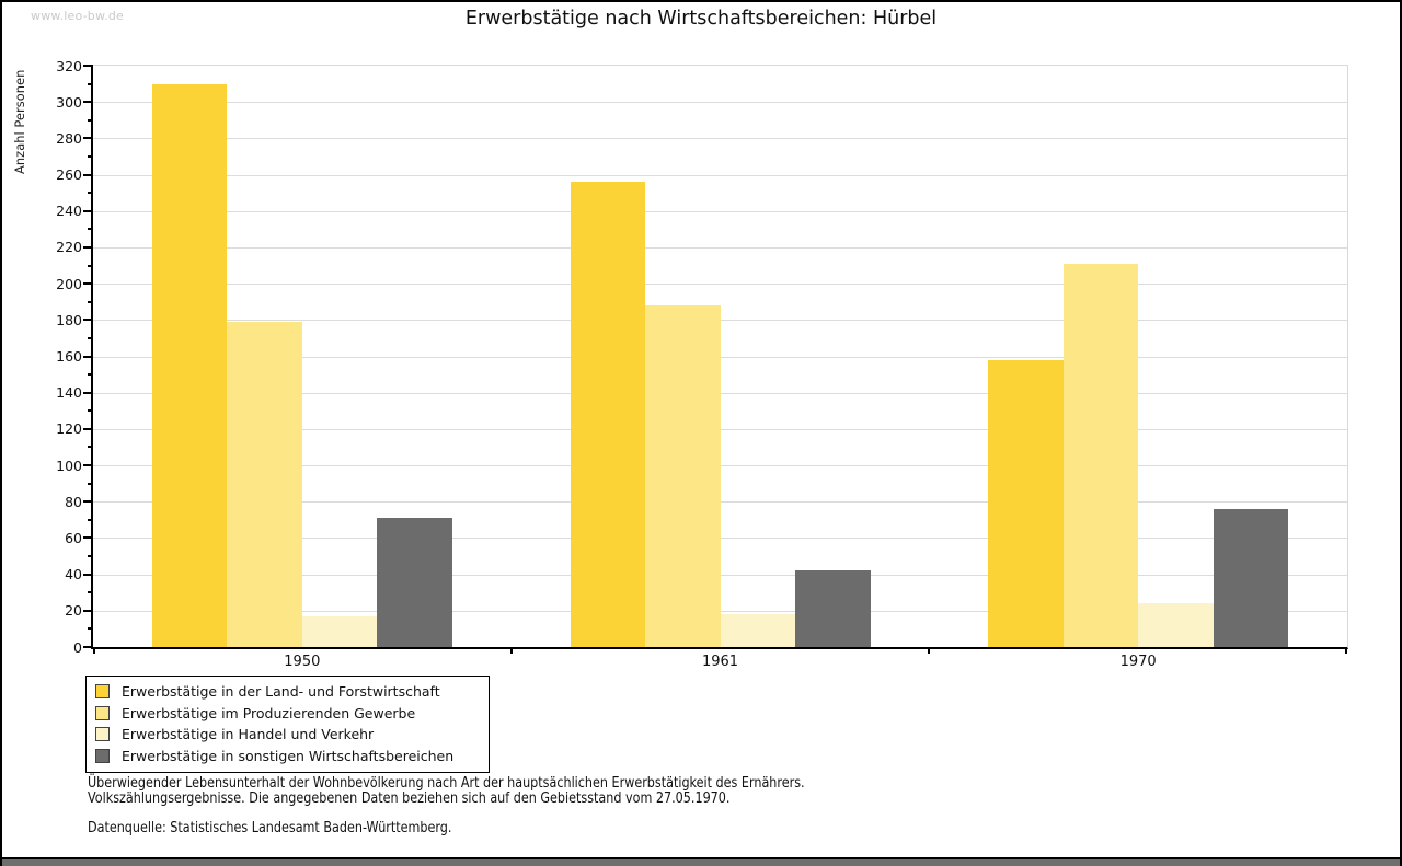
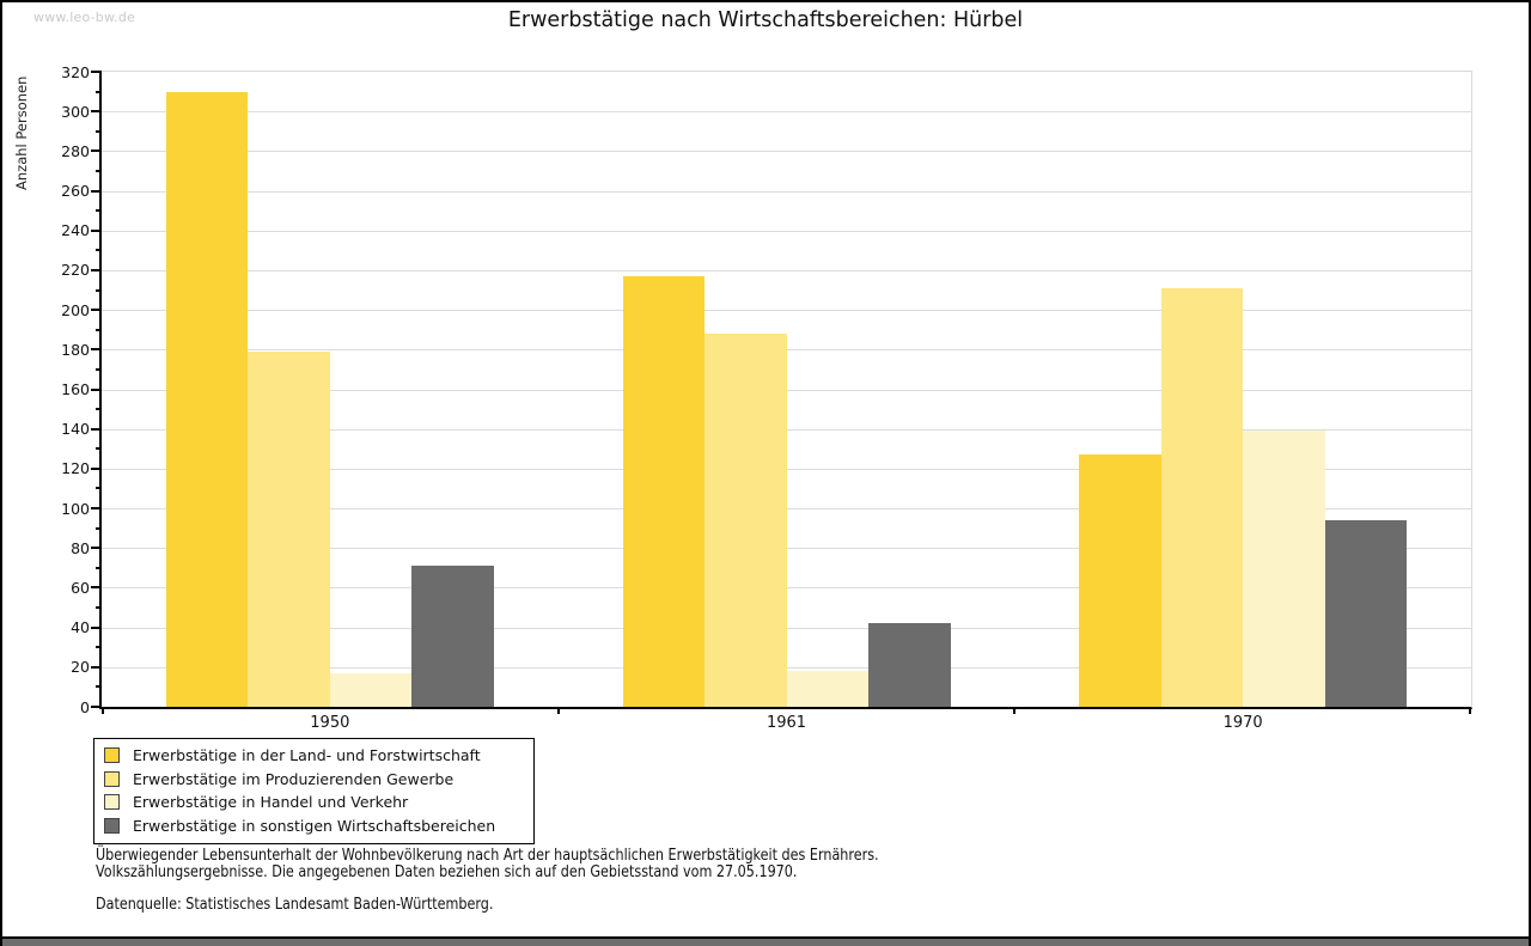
Erwerbstätige in der Land- und Forstwirtschaft/1961: 256 -> 217
Erwerbstätige in der Land- und Forstwirtschaft/1970: 158 -> 127
Erwerbstätige in Handel und Verkehr/1970: 24 -> 139
Erwerbstätige in sonstigen Wirtschaftsbereichen/1970: 76 -> 94
